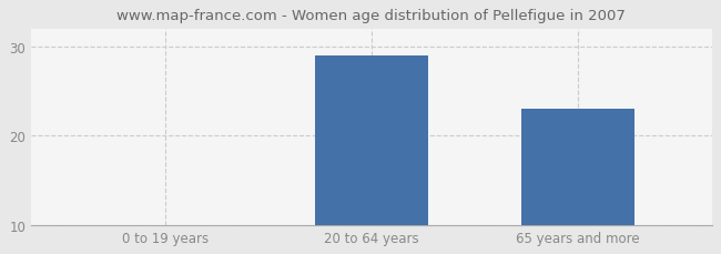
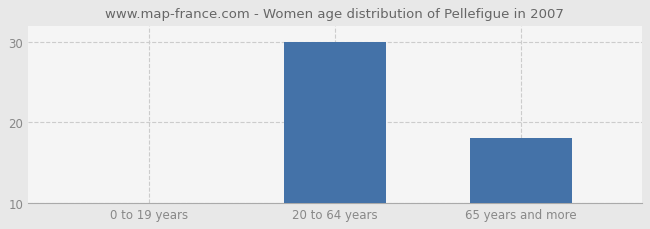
20 to 64 years: 29 -> 30
65 years and more: 23 -> 18
